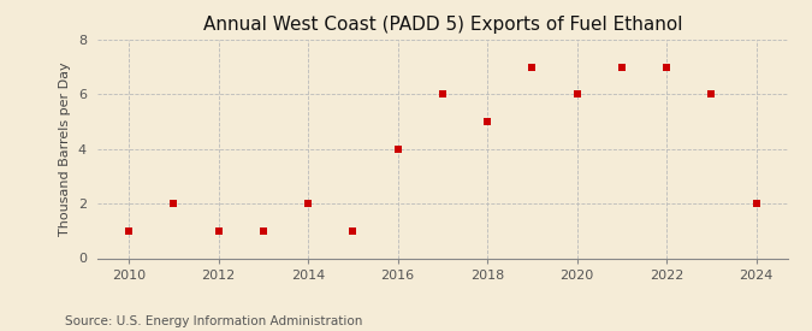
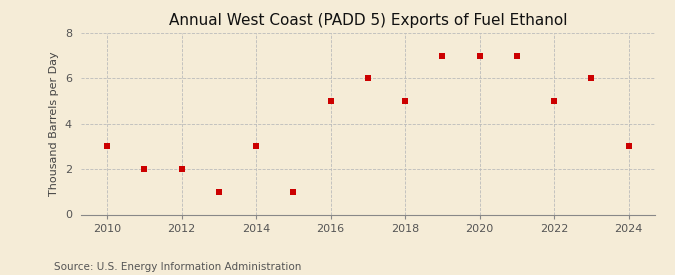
2010: 1 -> 3
2012: 1 -> 2
2014: 2 -> 3
2016: 4 -> 5
2020: 6 -> 7
2022: 7 -> 5
2024: 2 -> 3
